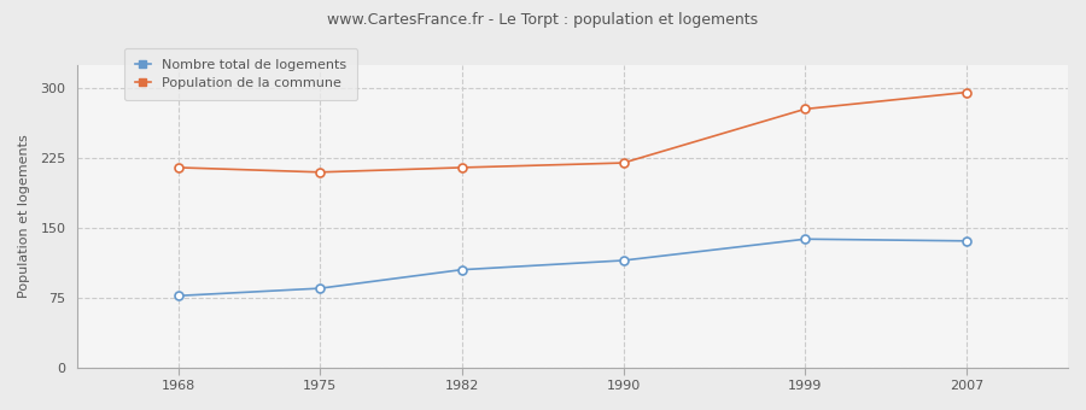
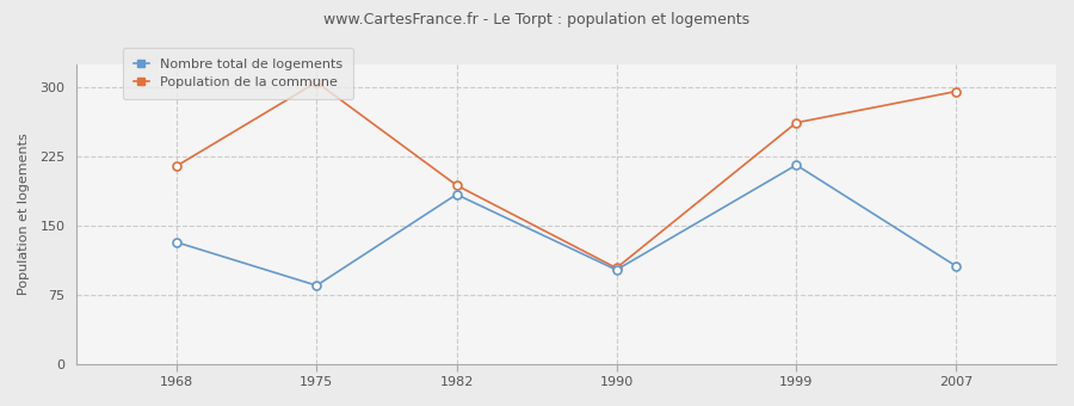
Nombre total de logements/1968: 77 -> 132
Population de la commune/1975: 210 -> 306
Nombre total de logements/1982: 105 -> 184
Population de la commune/1982: 215 -> 194
Nombre total de logements/1990: 115 -> 102
Population de la commune/1990: 220 -> 104
Nombre total de logements/1999: 138 -> 216
Population de la commune/1999: 278 -> 262
Nombre total de logements/2007: 136 -> 106
